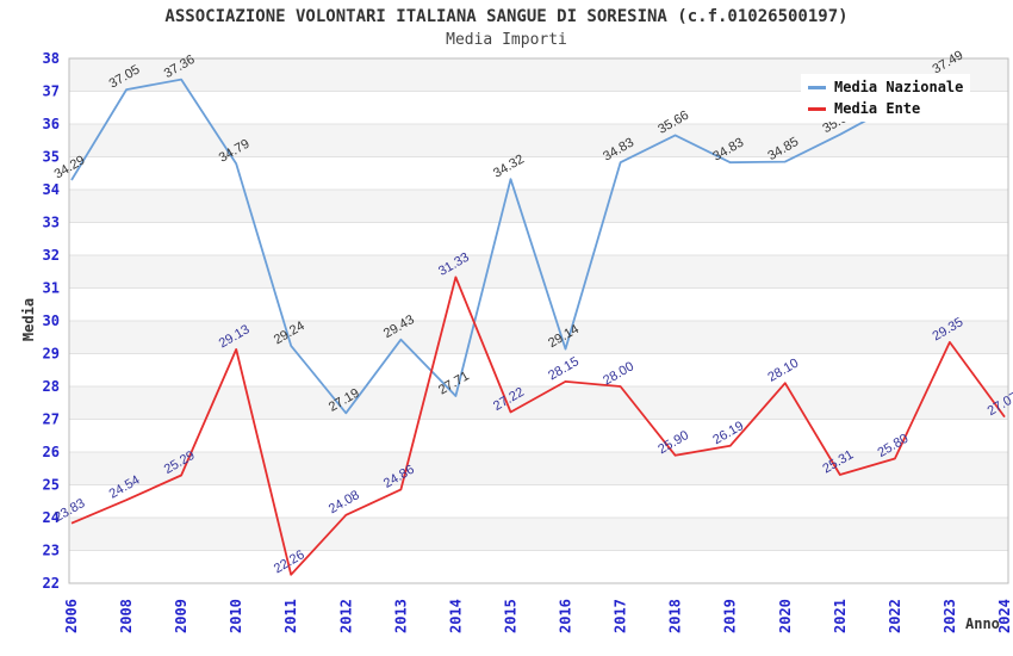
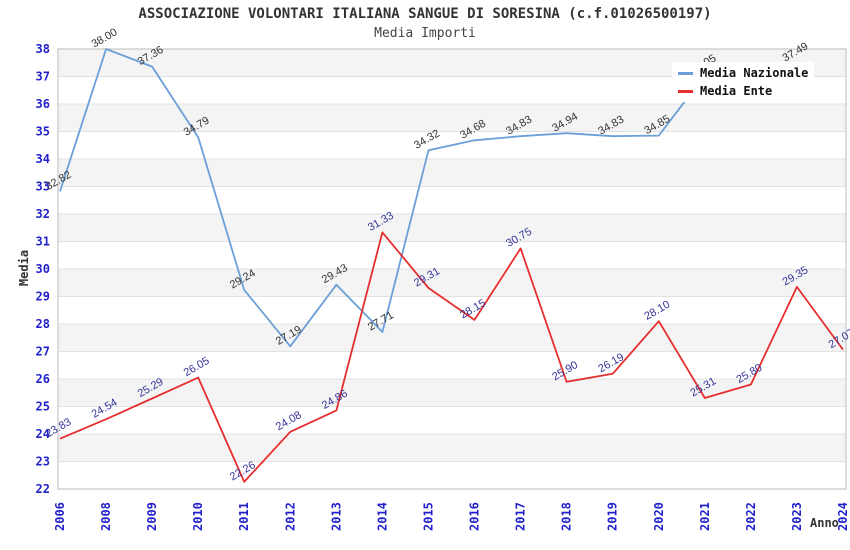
Media Nazionale/2006: 34.29 -> 32.82
Media Nazionale/2008: 37.05 -> 38.00
Media Ente/2010: 29.13 -> 26.05
Media Ente/2015: 27.22 -> 29.31
Media Nazionale/2016: 29.14 -> 34.68
Media Ente/2017: 28.00 -> 30.75
Media Nazionale/2018: 35.66 -> 34.94
Media Nazionale/2021: 35.68 -> 37.05
